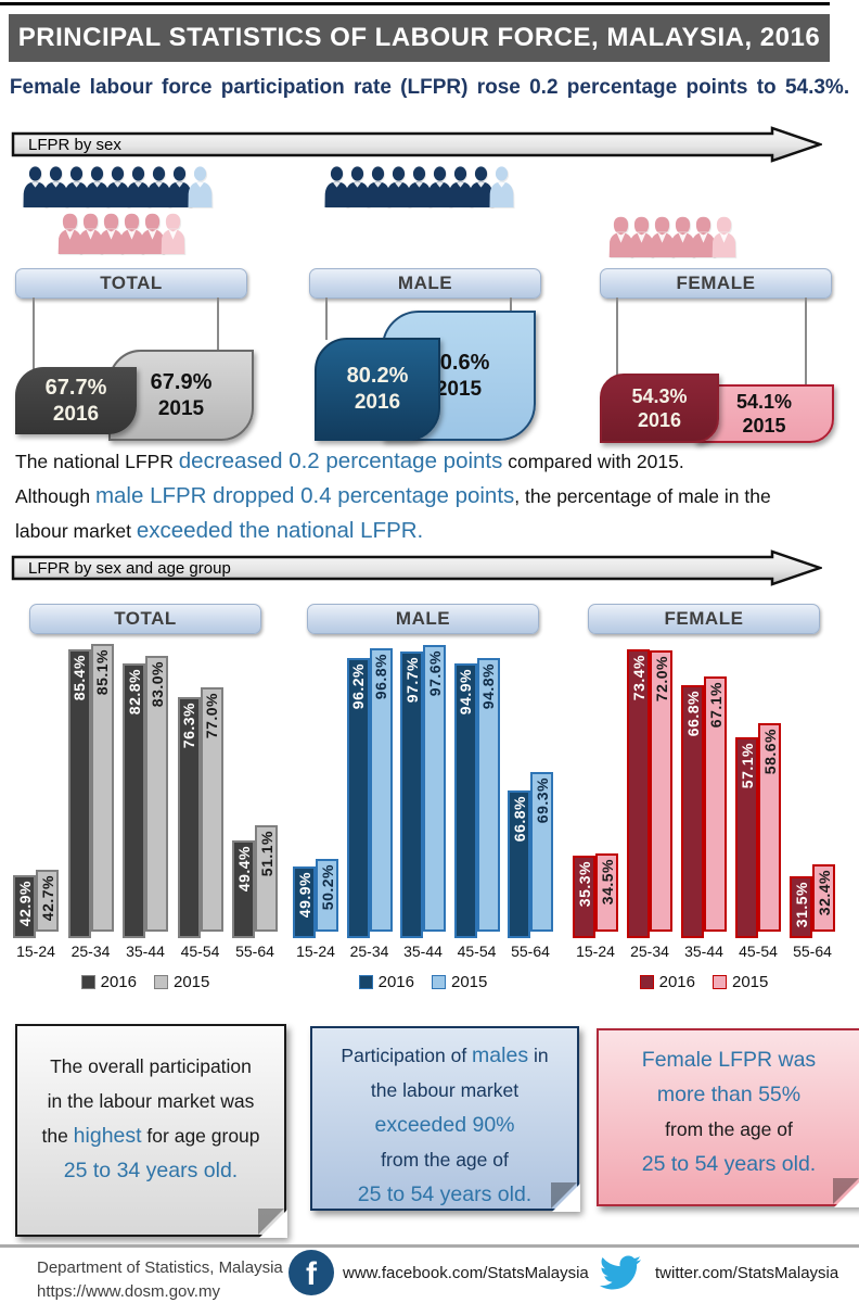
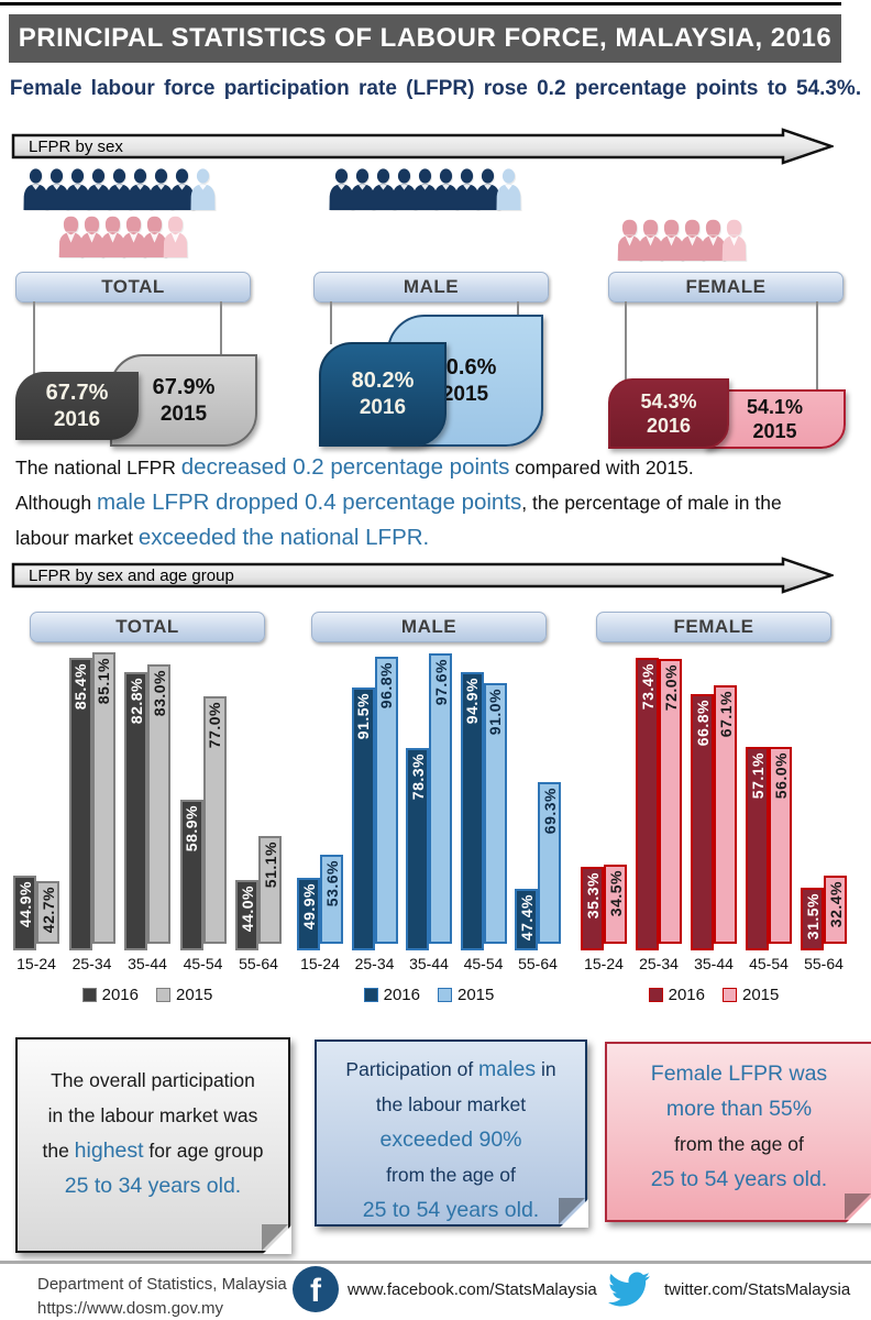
TOTAL/2016/15-24: 42.9% -> 44.9%
TOTAL/2016/45-54: 76.3% -> 58.9%
TOTAL/2016/55-64: 49.4% -> 44.0%
MALE/2015/15-24: 50.2% -> 53.6%
MALE/2016/25-34: 96.2% -> 91.5%
MALE/2016/35-44: 97.7% -> 78.3%
MALE/2015/45-54: 94.8% -> 91.0%
MALE/2016/55-64: 66.8% -> 47.4%
FEMALE/2015/45-54: 58.6% -> 56.0%
